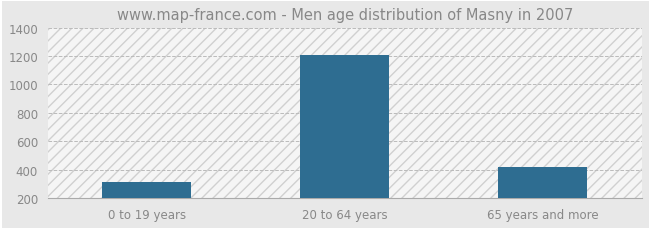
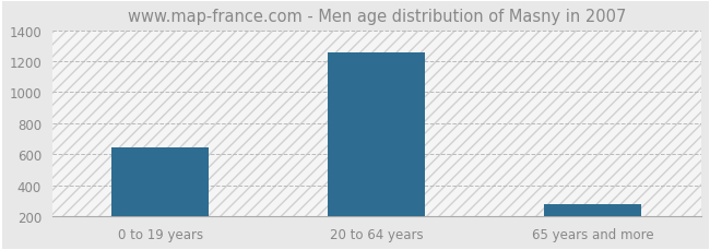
0 to 19 years: 310 -> 640
20 to 64 years: 1210 -> 1260
65 years and more: 420 -> 280
